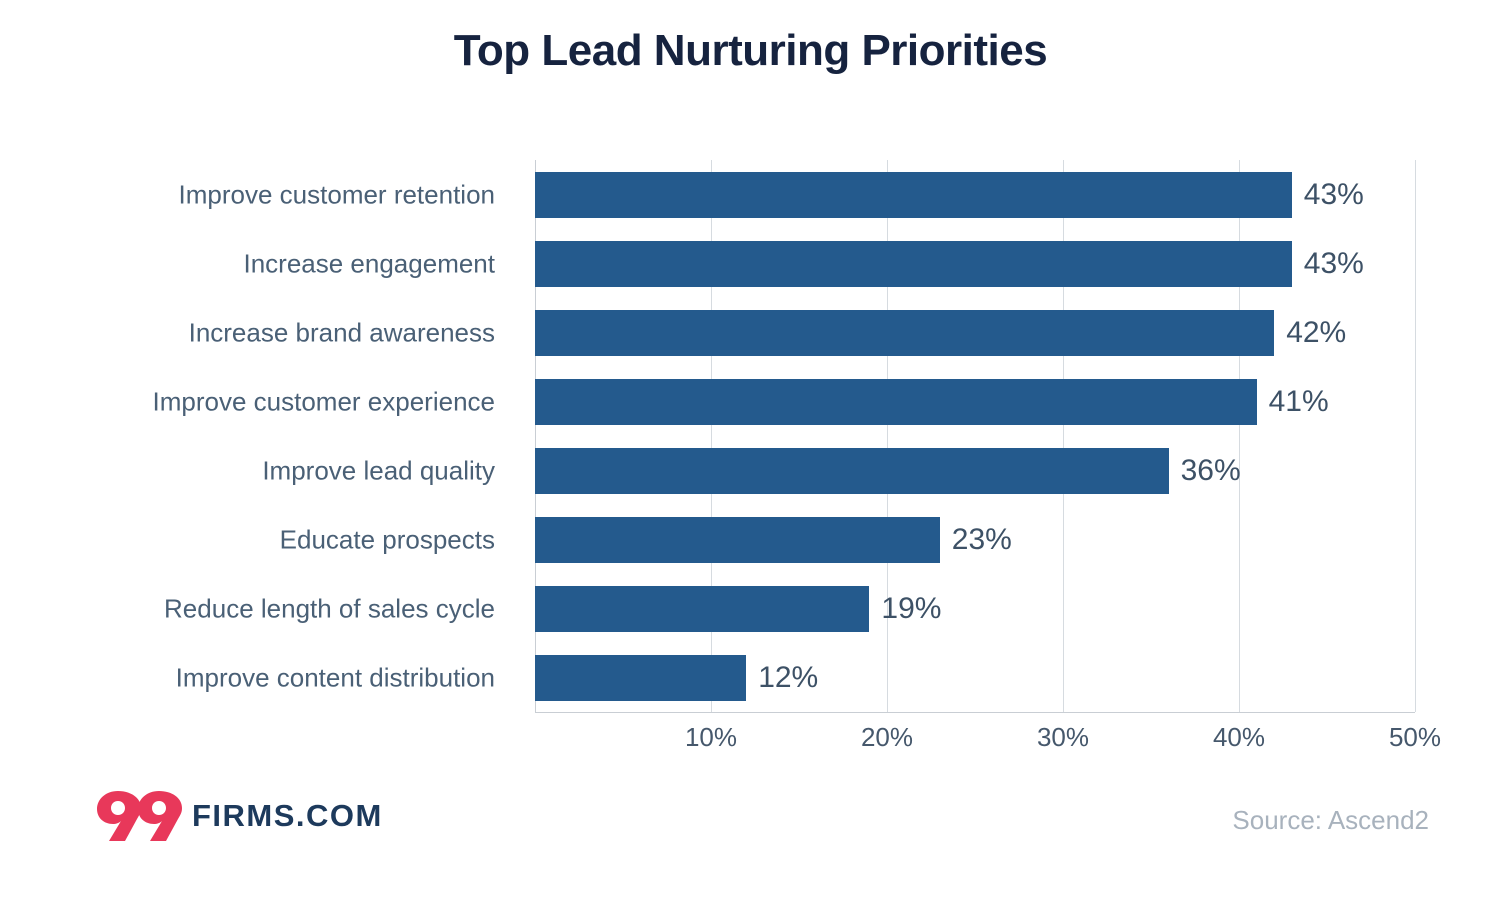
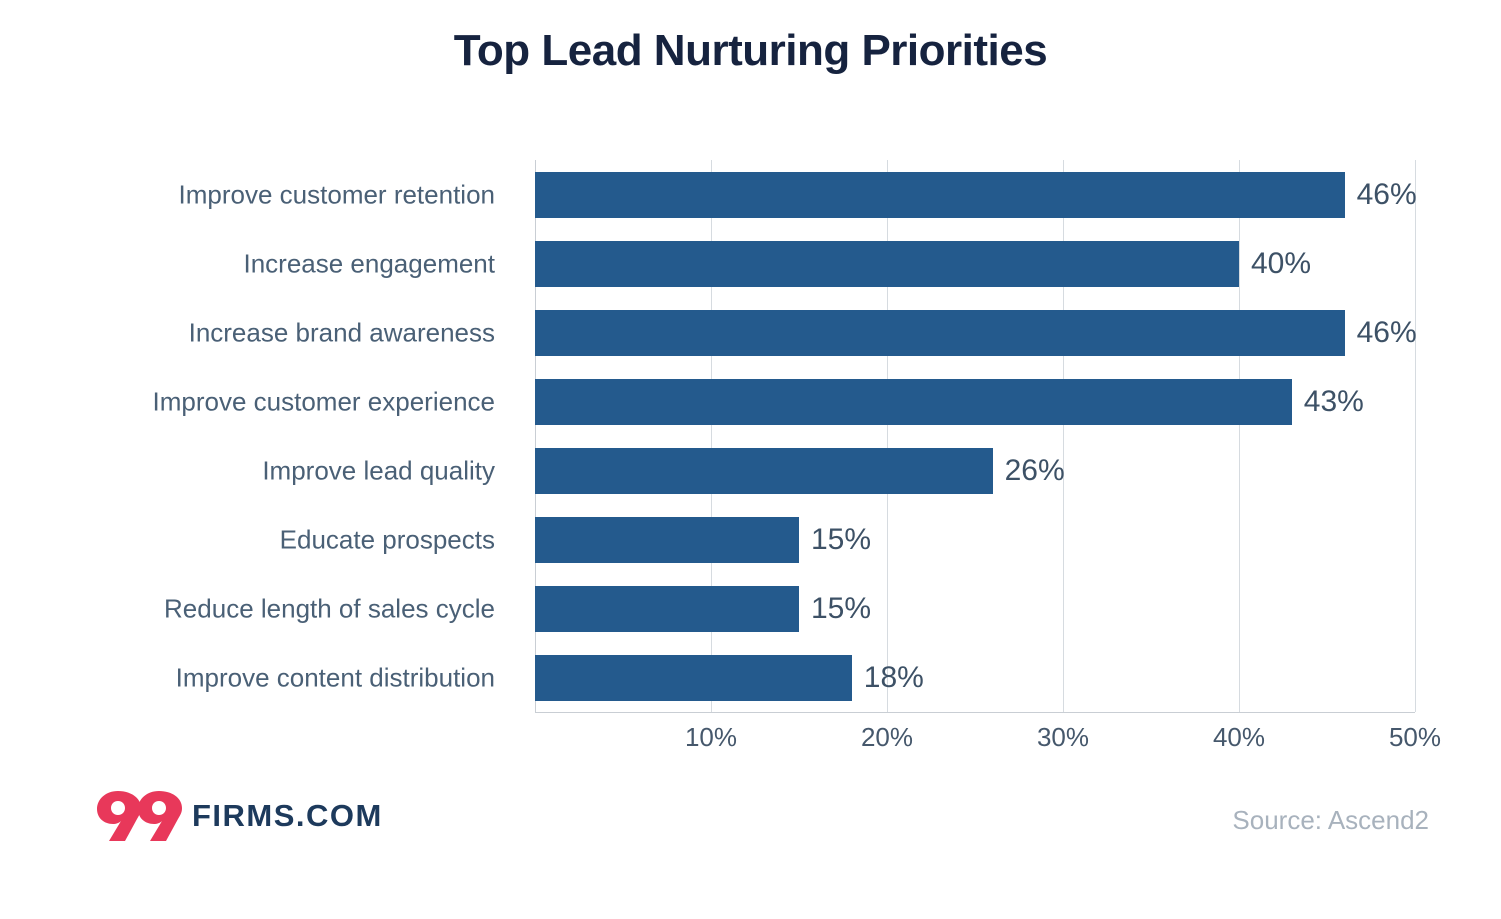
Improve customer retention: 43% -> 46%
Increase engagement: 43% -> 40%
Increase brand awareness: 42% -> 46%
Improve customer experience: 41% -> 43%
Improve lead quality: 36% -> 26%
Educate prospects: 23% -> 15%
Reduce length of sales cycle: 19% -> 15%
Improve content distribution: 12% -> 18%
